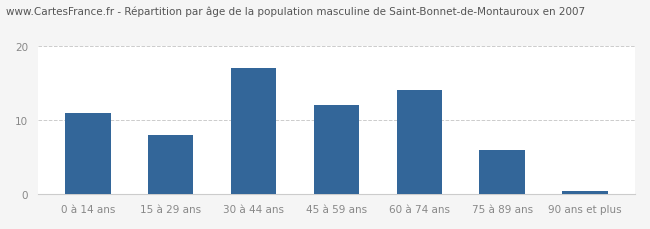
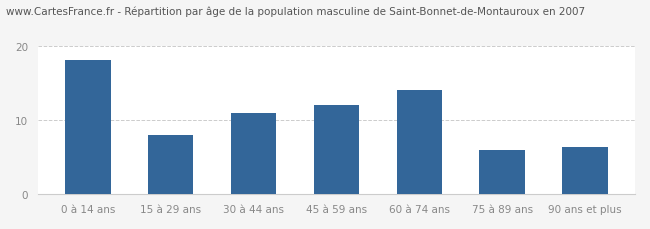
0 à 14 ans: 11.0 -> 18.0
30 à 44 ans: 17.0 -> 11.0
90 ans et plus: 0.5 -> 6.4
